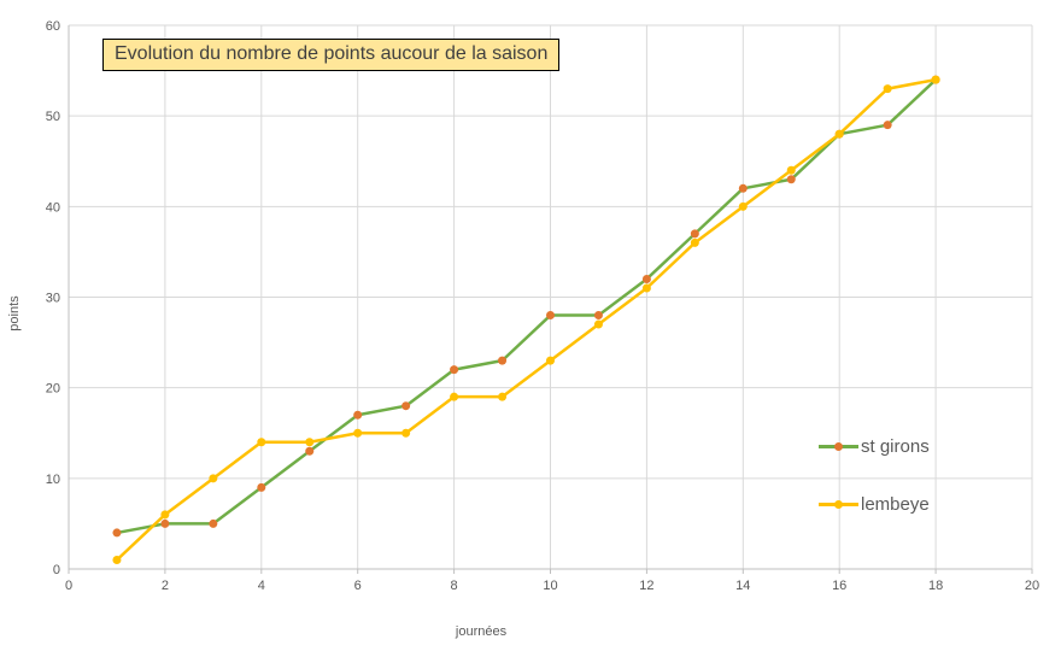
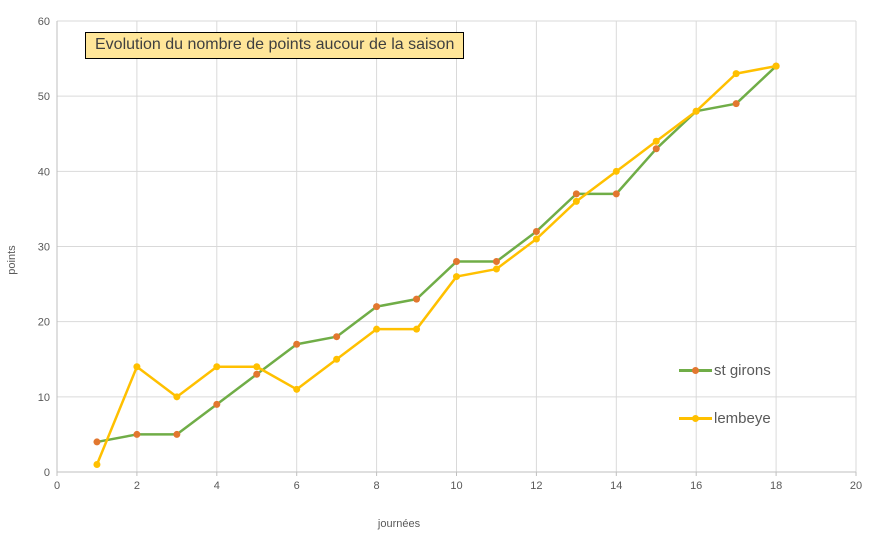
lembeye/2: 6 -> 14
lembeye/6: 15 -> 11
lembeye/10: 23 -> 26
st girons/14: 42 -> 37
